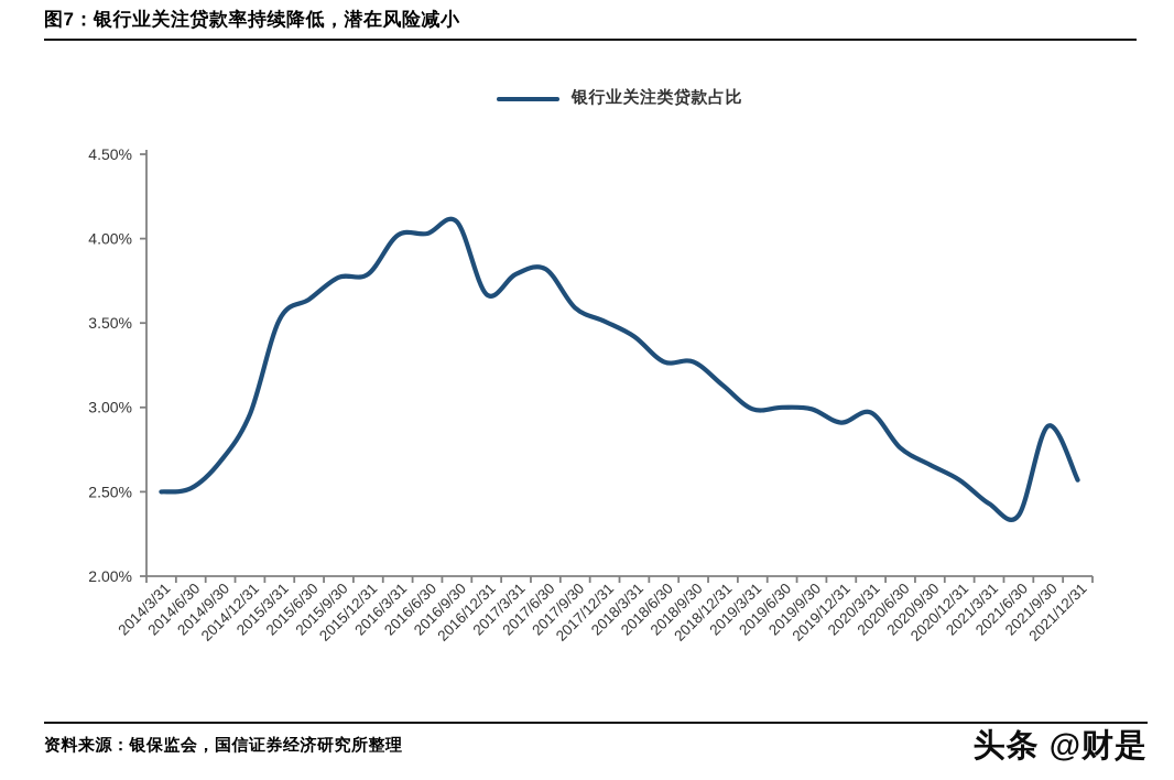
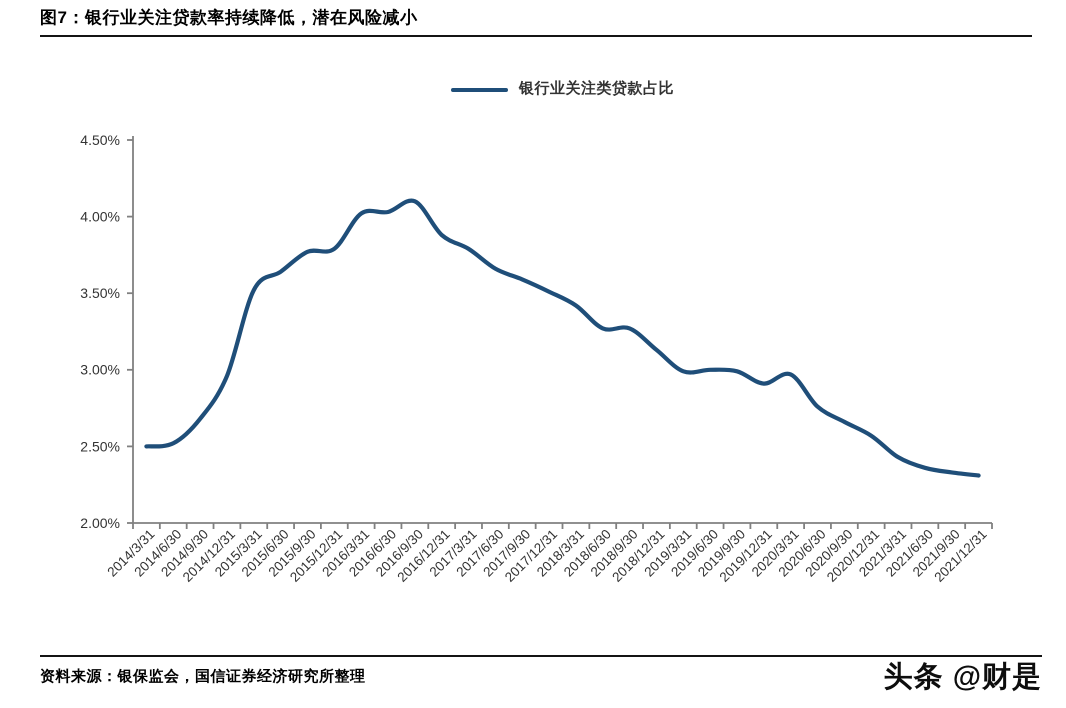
2016/12/31: 3.67% -> 3.88%
2017/6/30: 3.82% -> 3.66%
2021/9/30: 2.89% -> 2.33%
2021/12/31: 2.57% -> 2.31%
